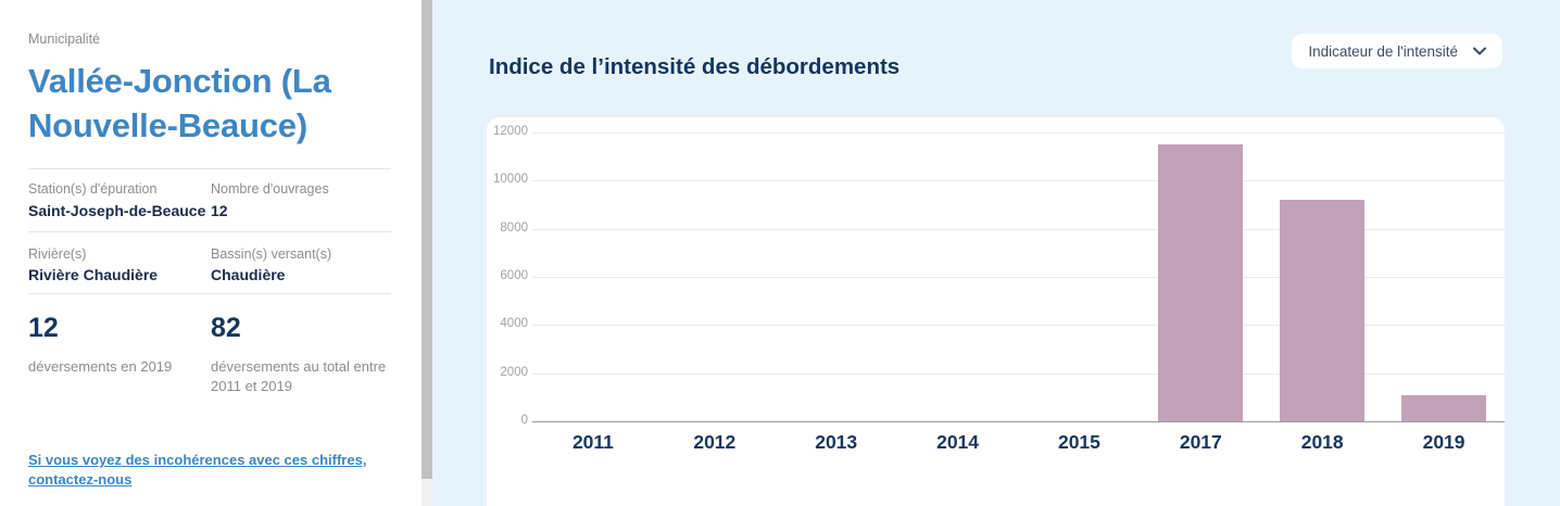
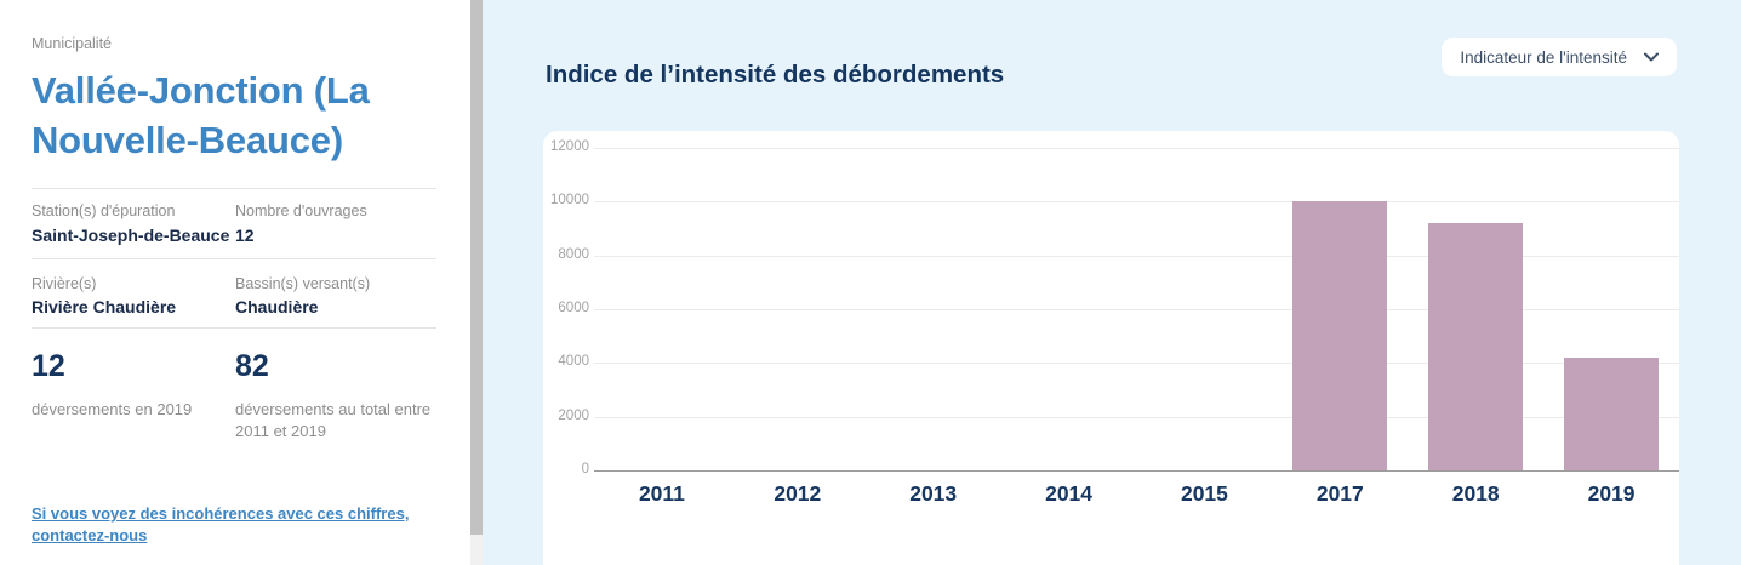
2017: 11500 -> 10000
2019: 1100 -> 4200
